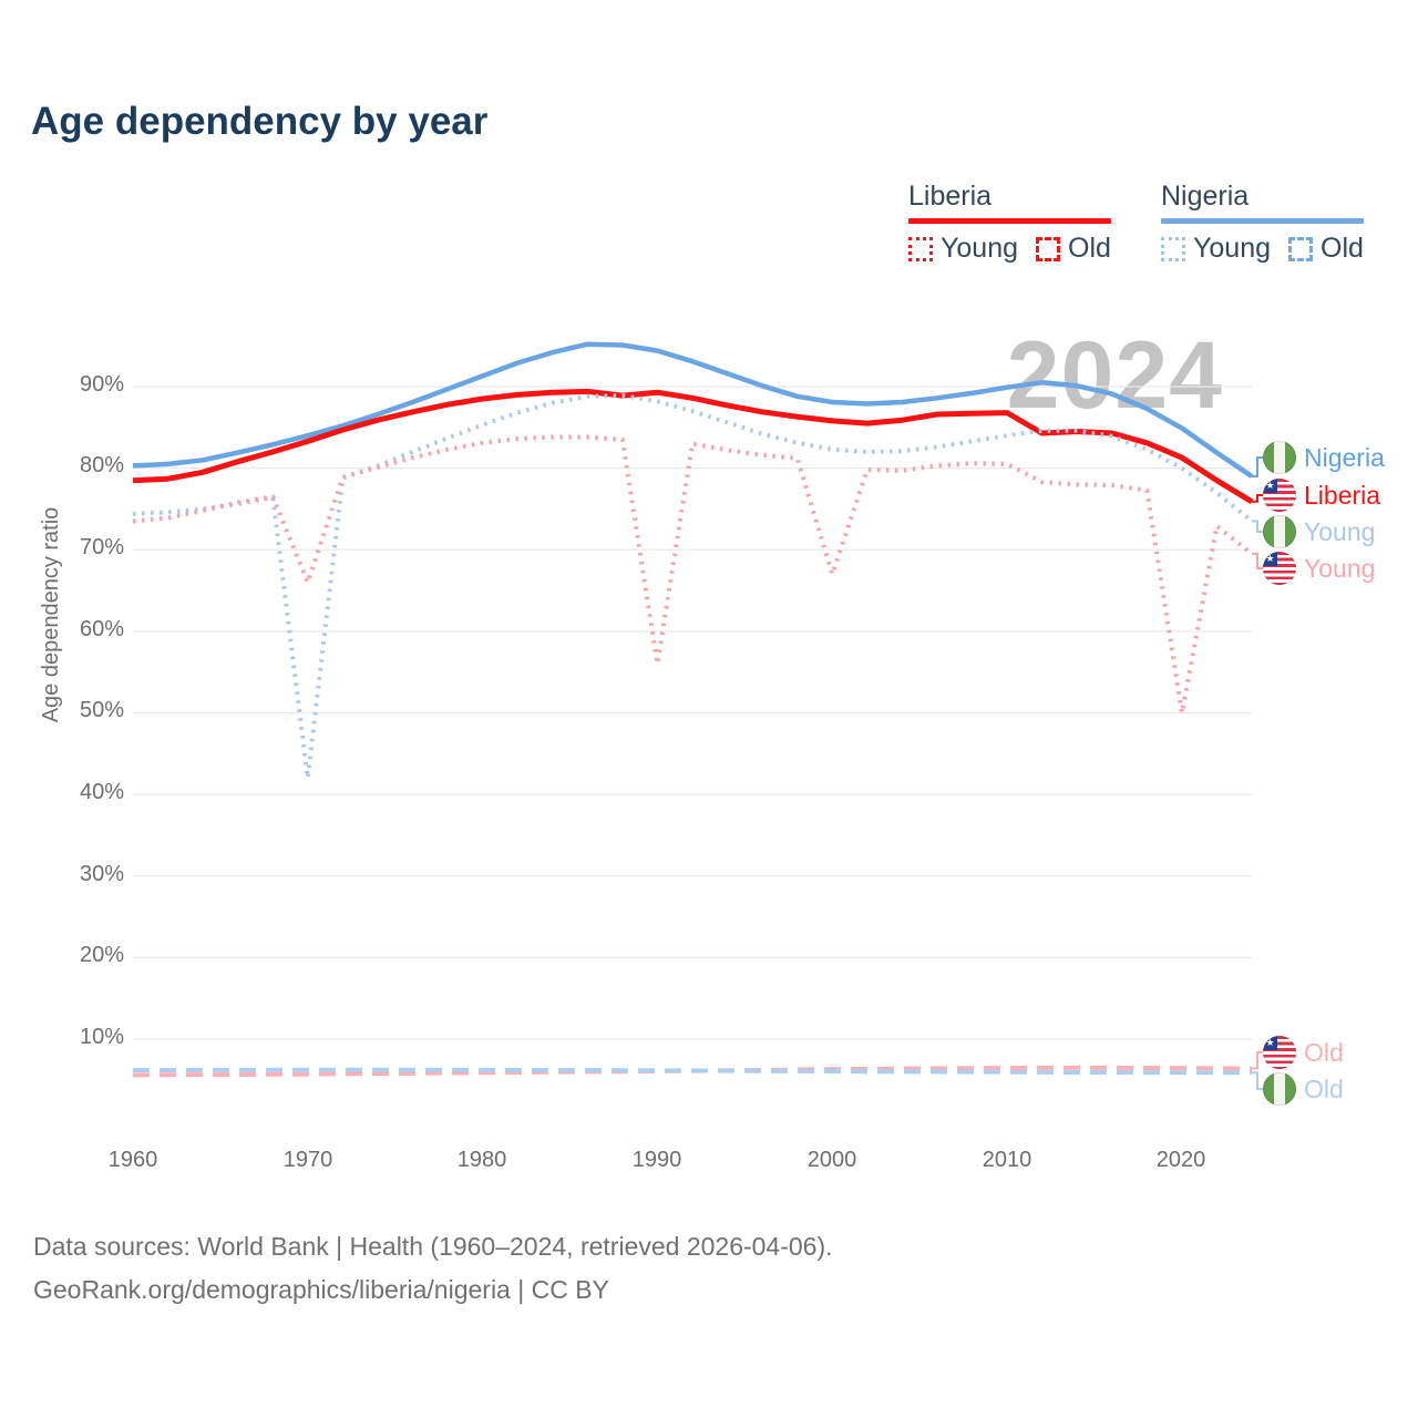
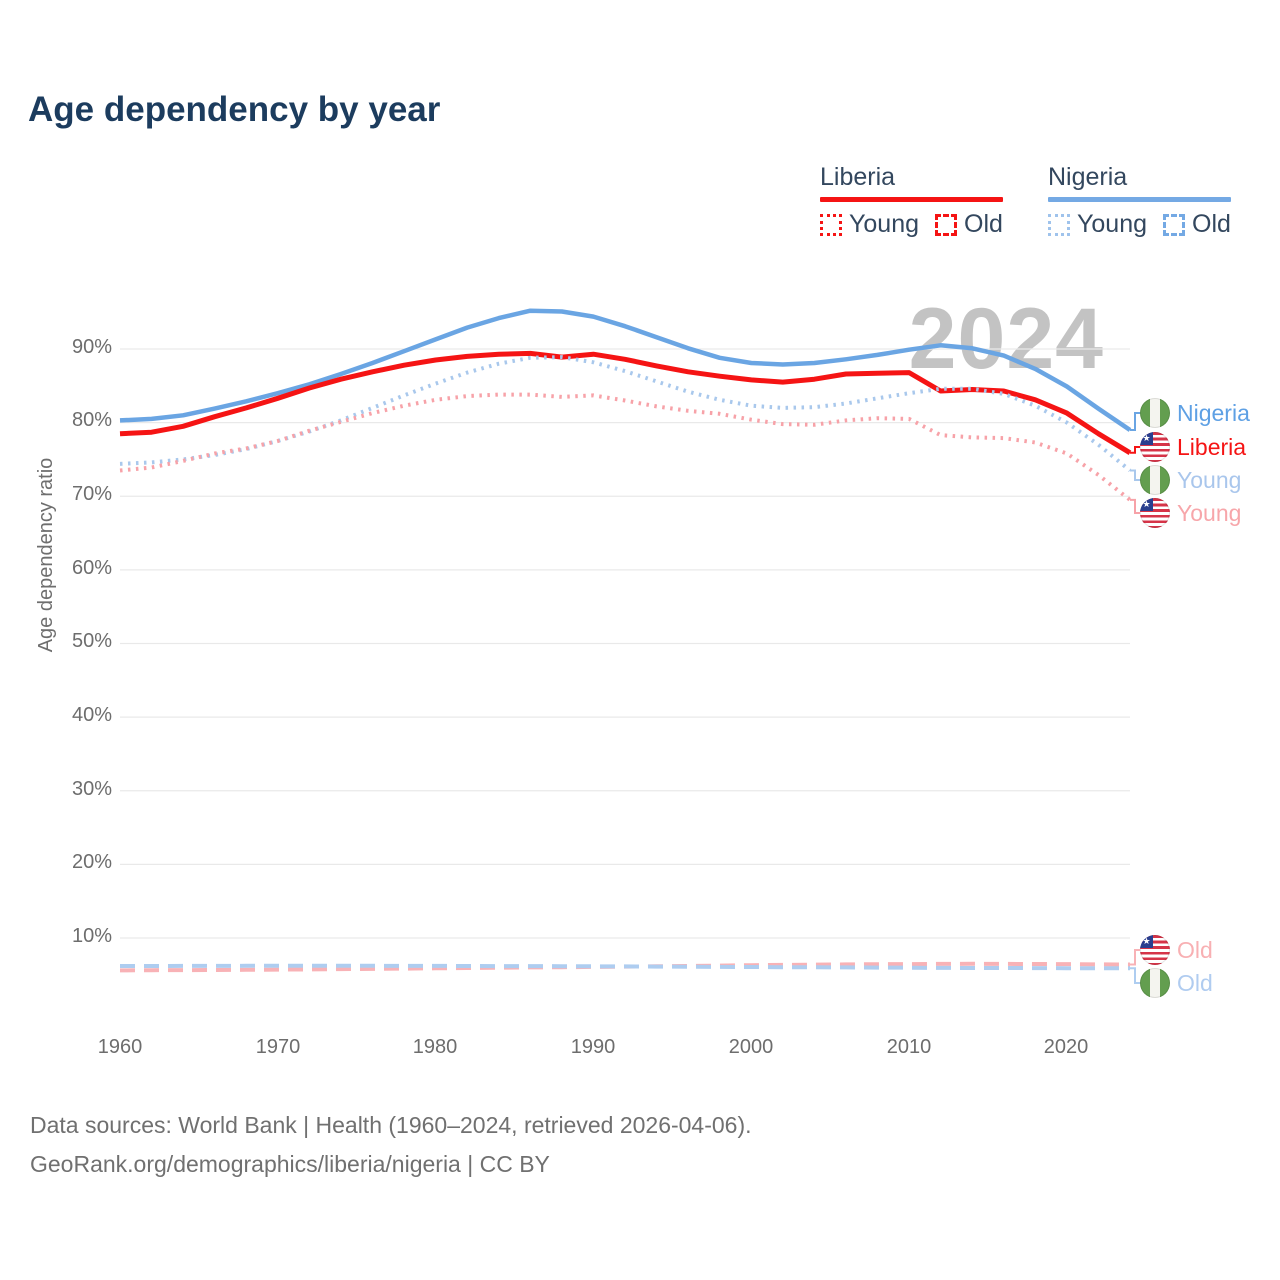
Nigeria Young/1970: 42% -> 78%
Liberia Young/1970: 66% -> 78%
Liberia Young/1990: 56% -> 84%
Liberia Young/2000: 67% -> 80%
Liberia Young/2020: 50% -> 76%
